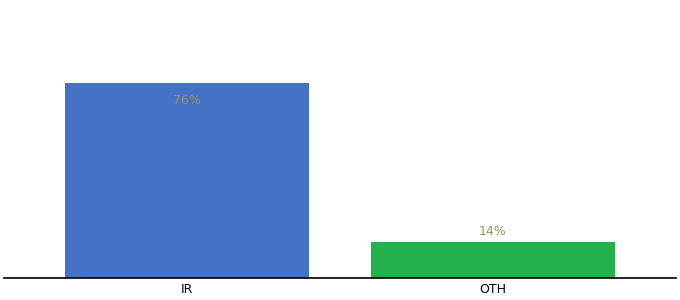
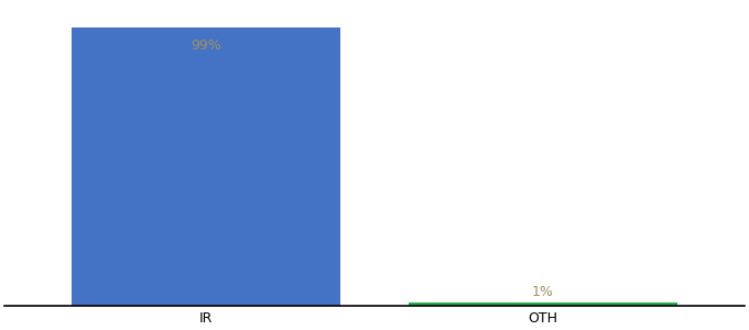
IR: 76% -> 99%
OTH: 14% -> 1%
